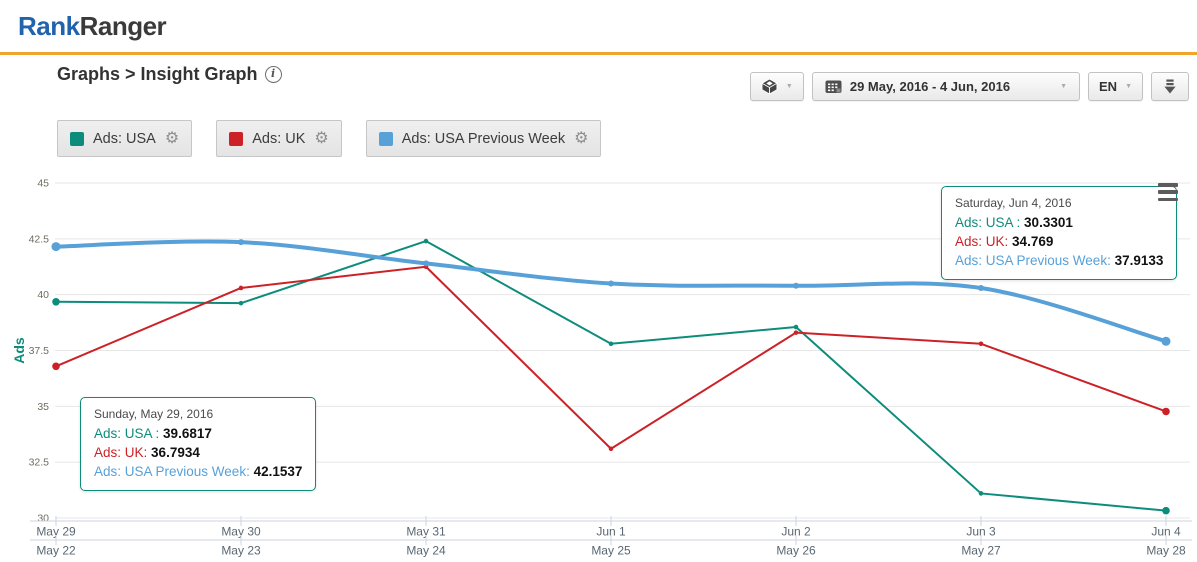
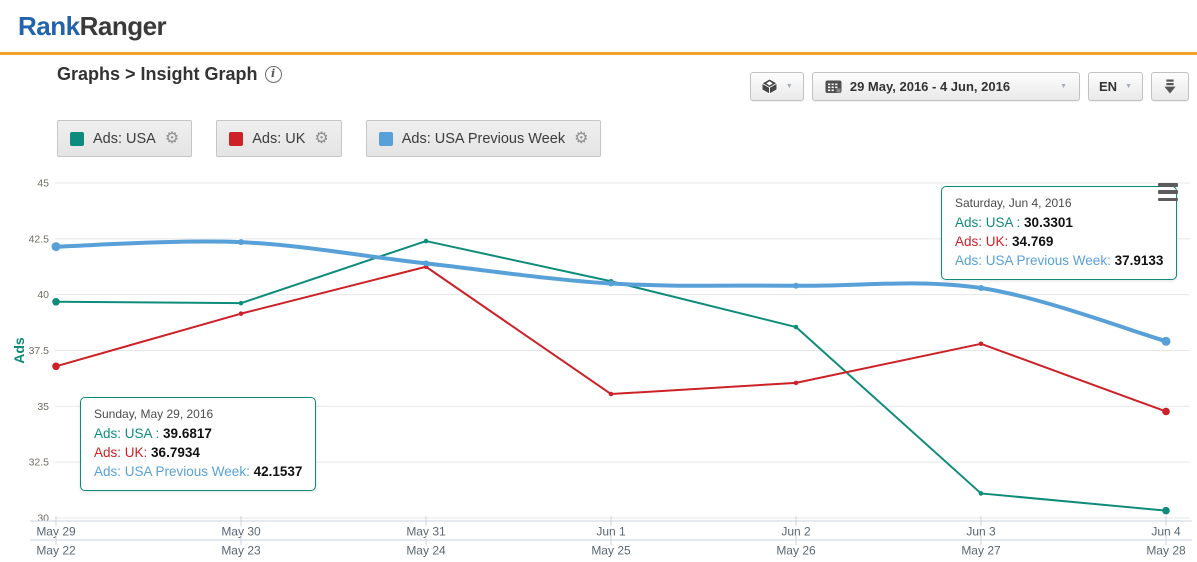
Ads: UK/May 30: 40.3 -> 39.1
Ads: USA/Jun 1: 37.8 -> 40.6
Ads: UK/Jun 1: 33.1 -> 35.5
Ads: UK/Jun 2: 38.3 -> 36.0
